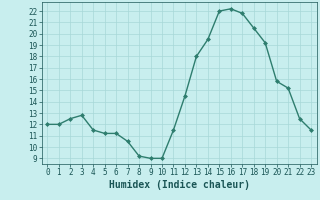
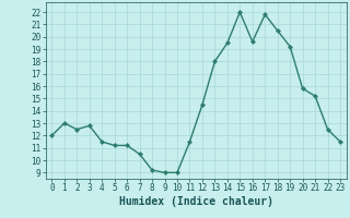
1: 12.0 -> 13.0
16: 22.2 -> 19.6
